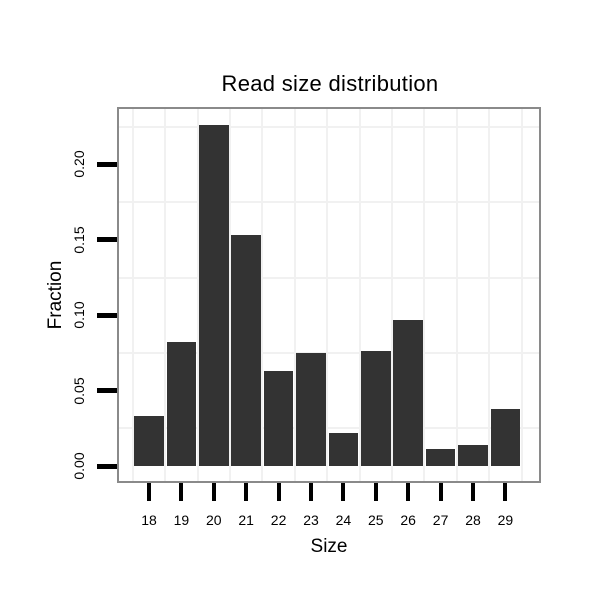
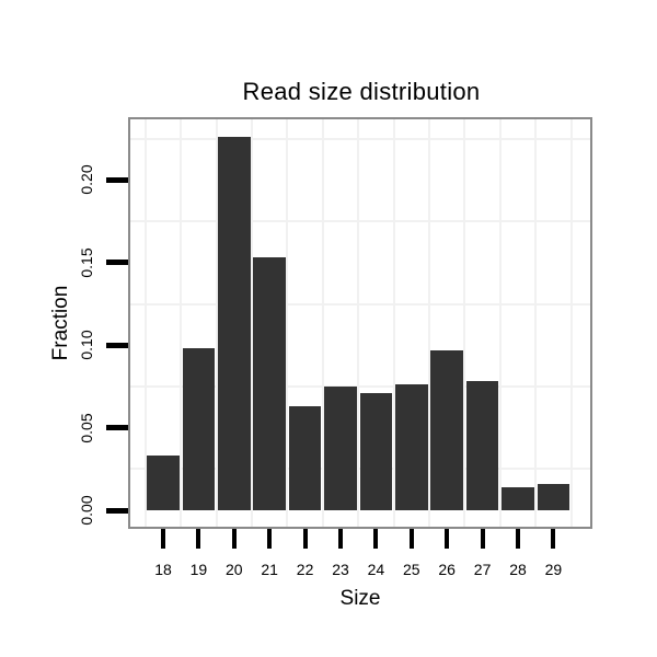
19: 0.082 -> 0.098
24: 0.022 -> 0.071
27: 0.011 -> 0.078
29: 0.038 -> 0.016
